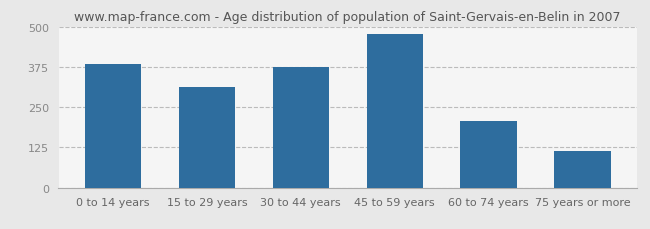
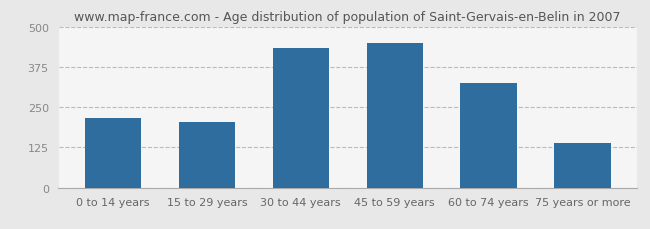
0 to 14 years: 383 -> 215
15 to 29 years: 313 -> 205
30 to 44 years: 375 -> 435
45 to 59 years: 478 -> 450
60 to 74 years: 208 -> 325
75 years or more: 113 -> 140
